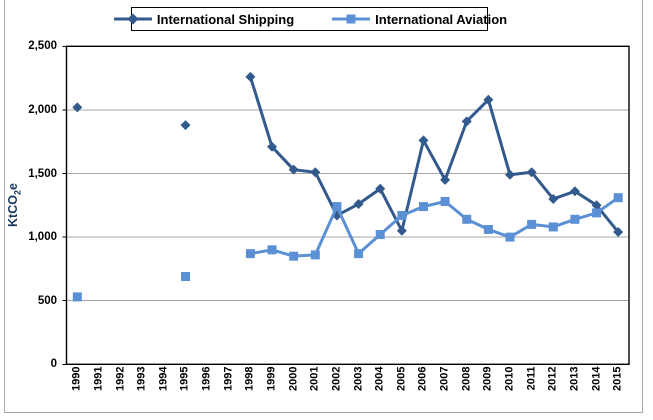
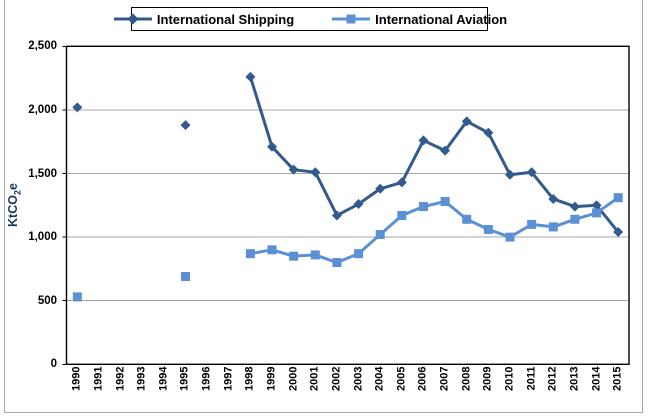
International Aviation/2002: 1240 -> 800
International Shipping/2005: 1050 -> 1430
International Shipping/2007: 1450 -> 1680
International Shipping/2009: 2080 -> 1820
International Shipping/2013: 1360 -> 1240
